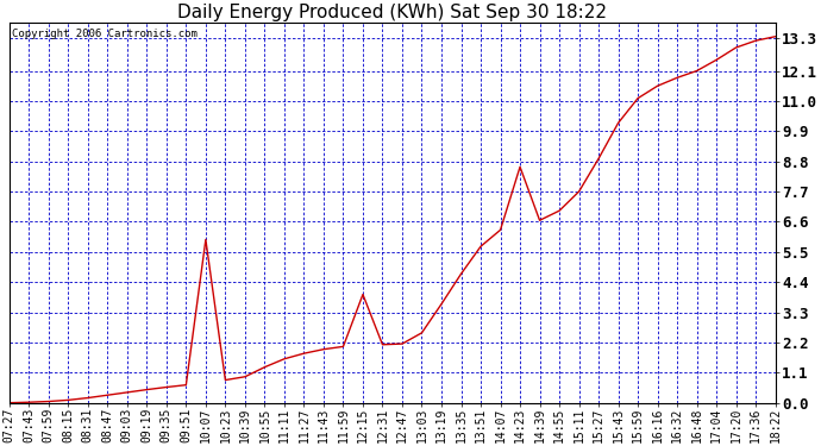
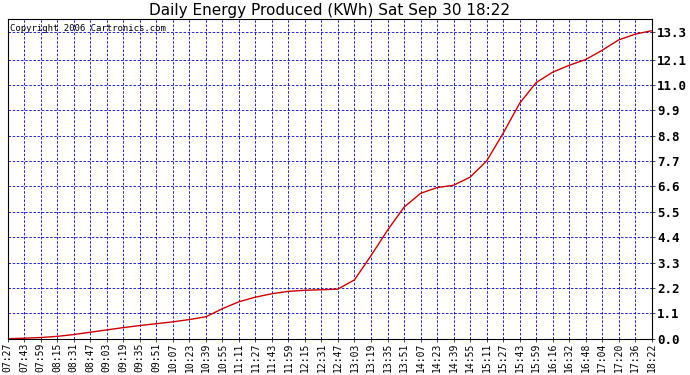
10:07: 5.95 -> 0.73
12:15: 3.95 -> 2.10
14:23: 8.60 -> 6.55
